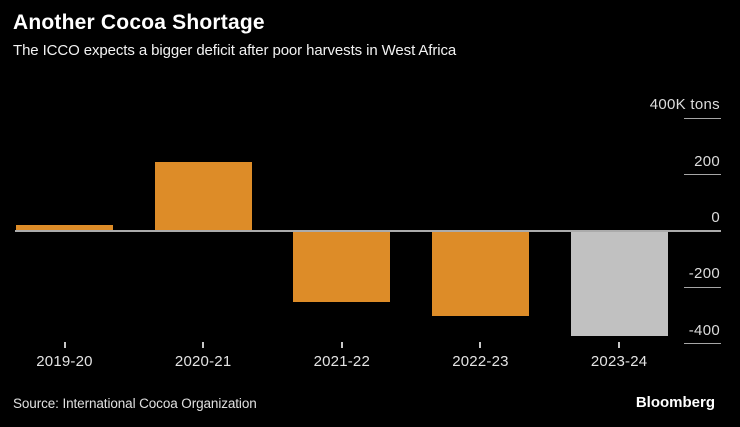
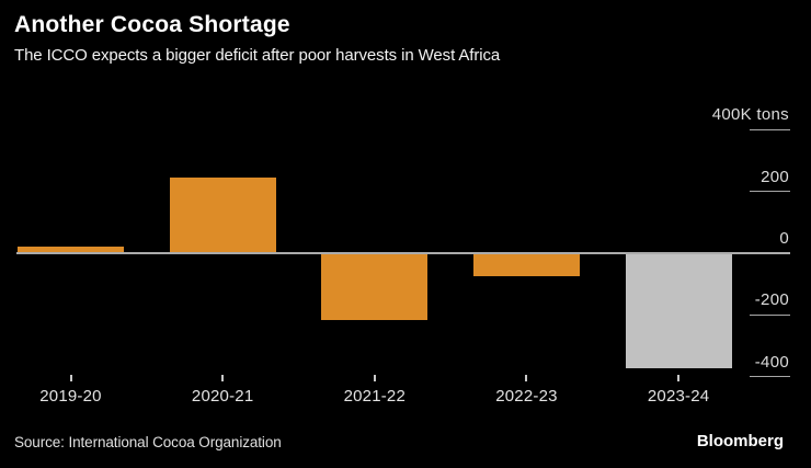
2021-22: -250 -> -220
2022-23: -300 -> -70
